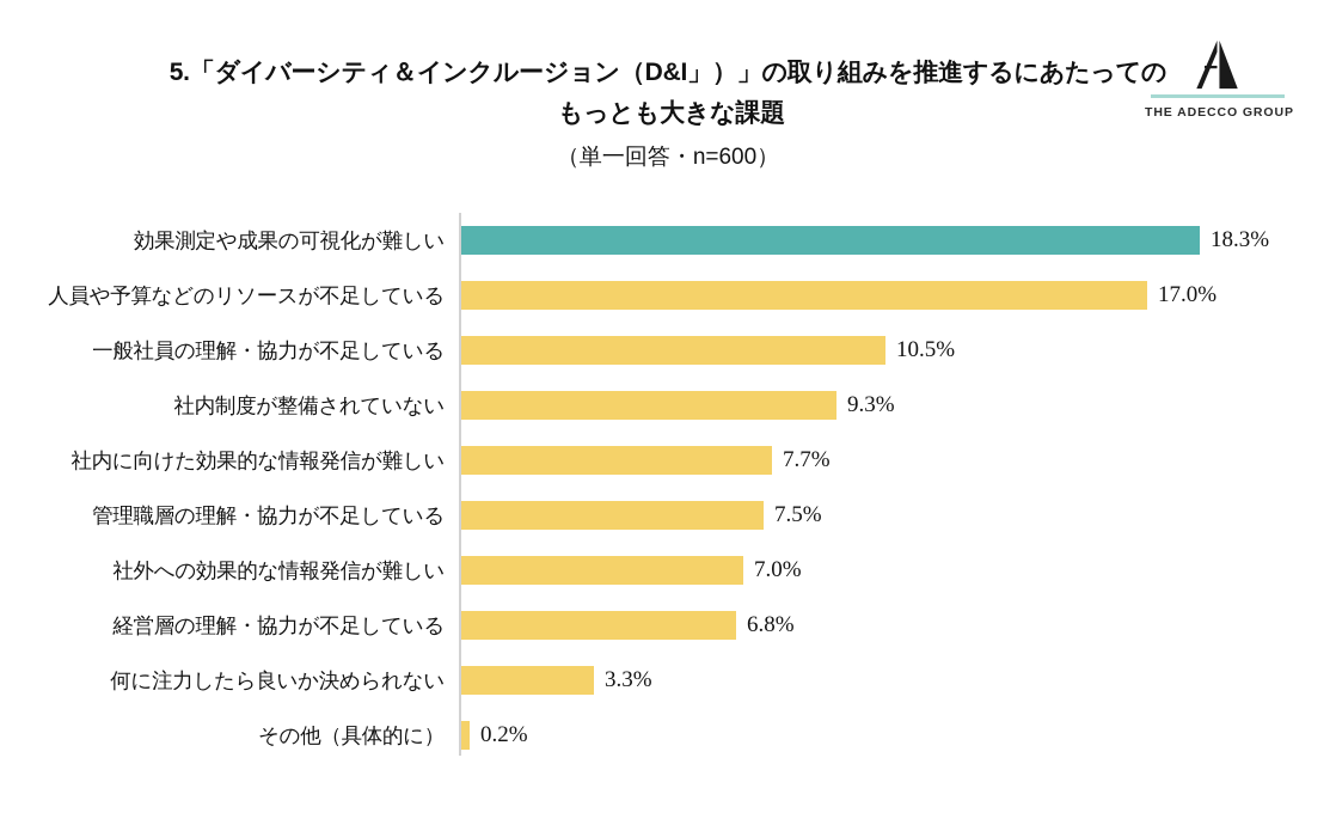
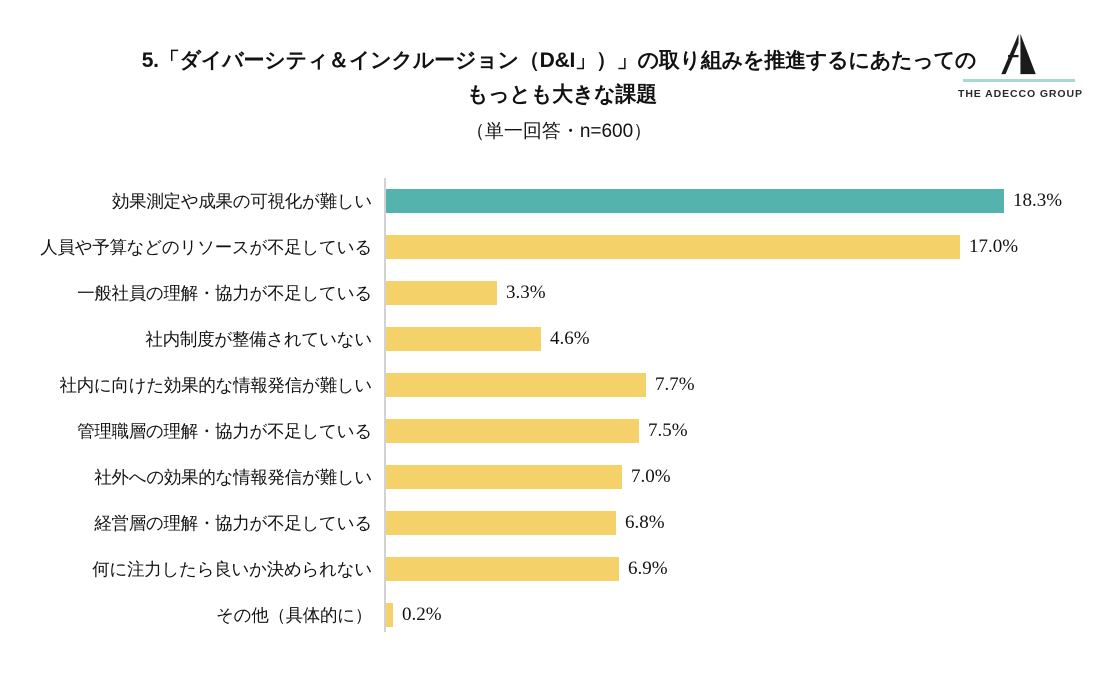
一般社員の理解・協力が不足している: 10.5% -> 3.3%
社内制度が整備されていない: 9.3% -> 4.6%
何に注力したら良いか決められない: 3.3% -> 6.9%
